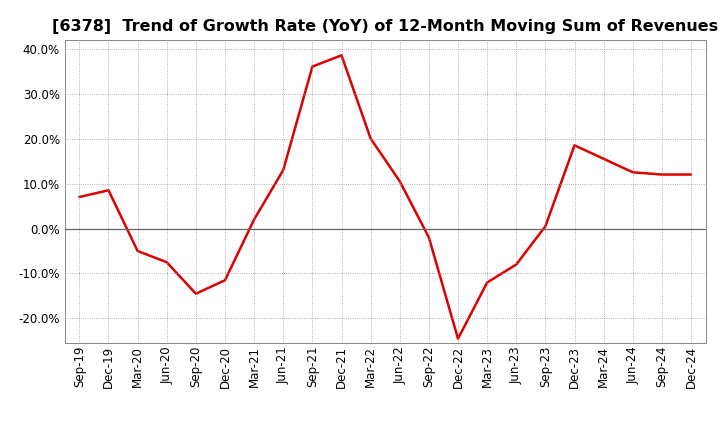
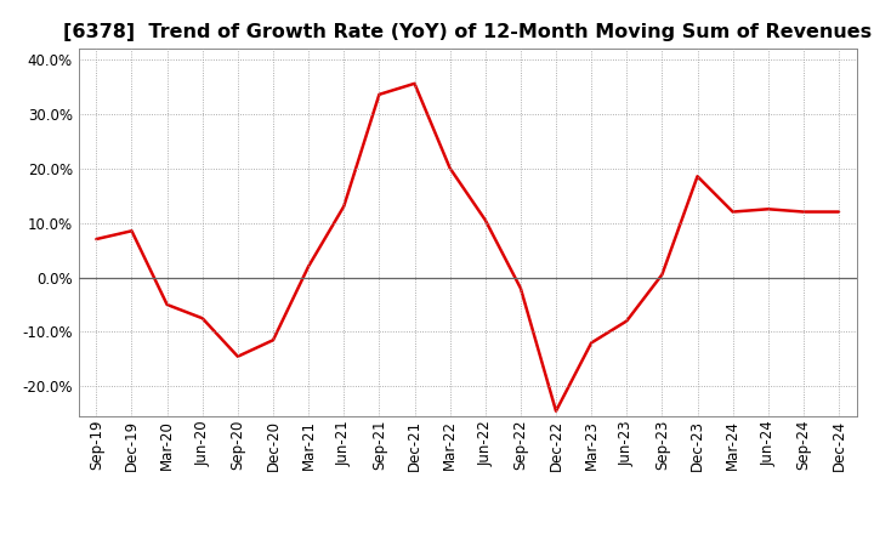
Sep-21: 36.0% -> 33.5%
Dec-21: 38.5% -> 35.5%
Mar-24: 15.5% -> 12.0%
